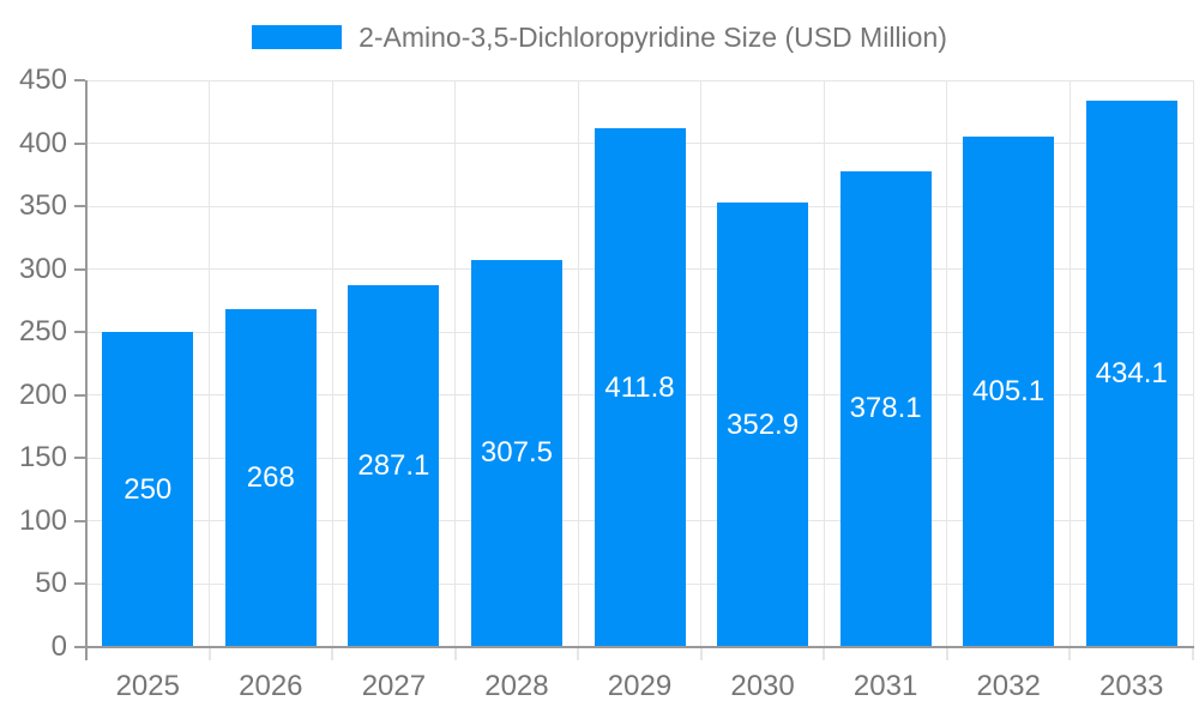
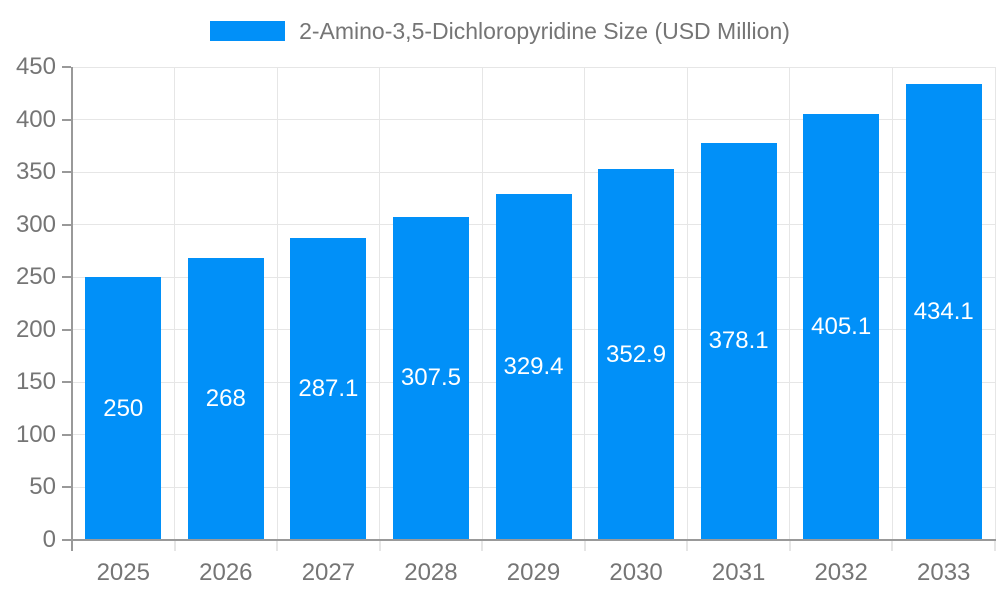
2029: 411.8 -> 329.4
